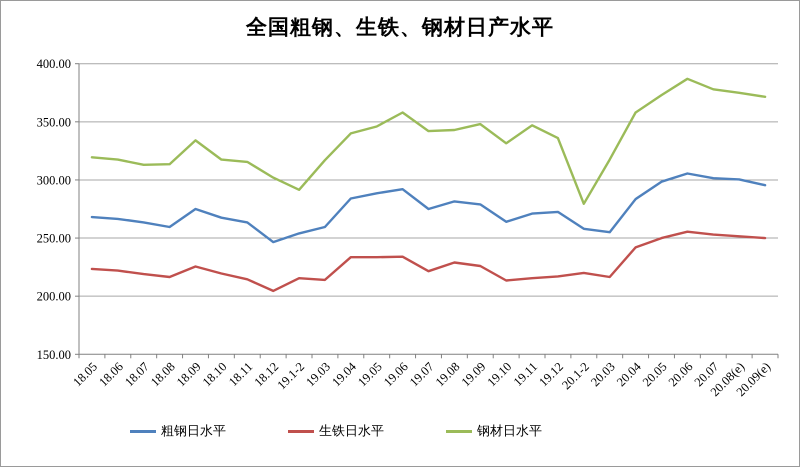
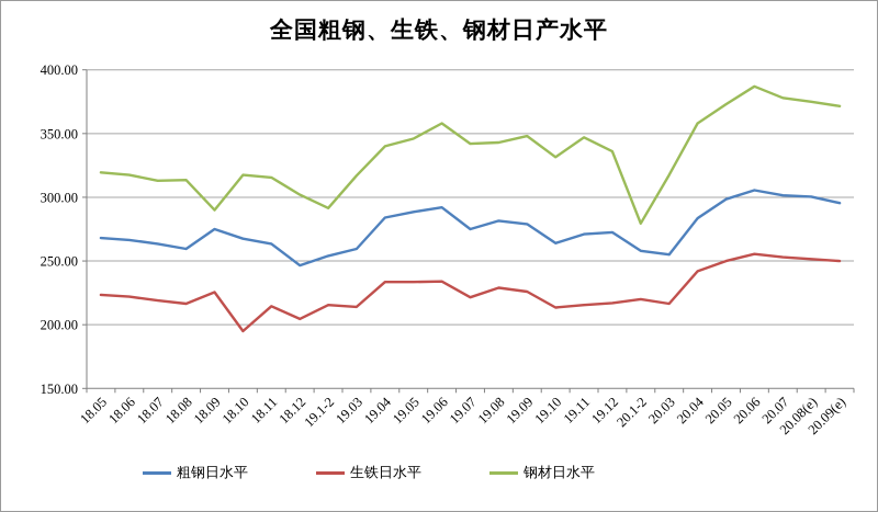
钢材日水平/18.09: 334 -> 290
生铁日水平/18.10: 220 -> 195
